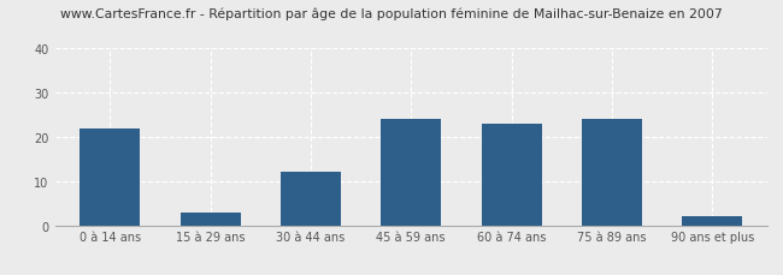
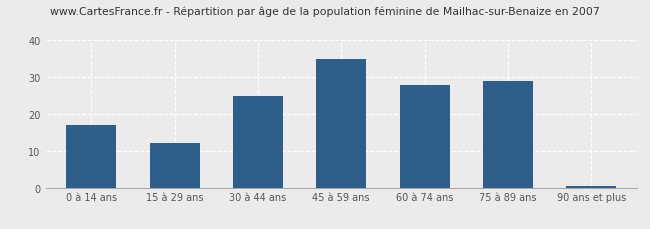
0 à 14 ans: 22.0 -> 17.0
15 à 29 ans: 3.0 -> 12.0
30 à 44 ans: 12.0 -> 25.0
45 à 59 ans: 24.0 -> 35.0
60 à 74 ans: 23.0 -> 28.0
75 à 89 ans: 24.0 -> 29.0
90 ans et plus: 2.0 -> 0.5
